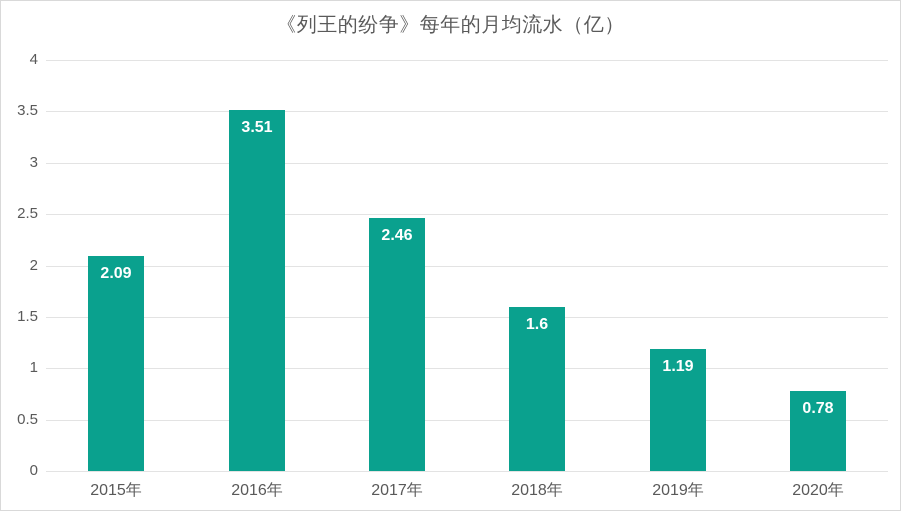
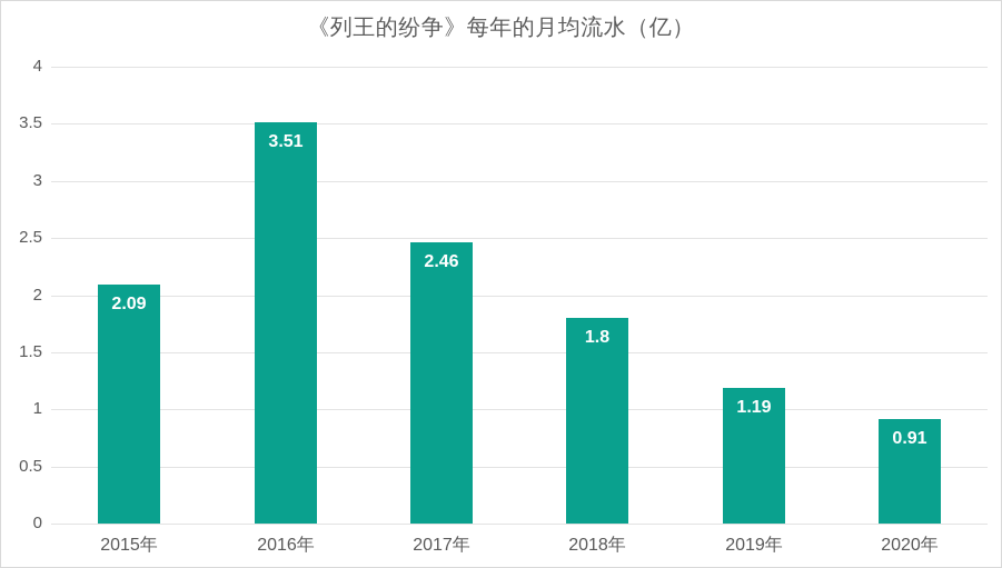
2018年: 1.6 -> 1.8
2020年: 0.78 -> 0.91
